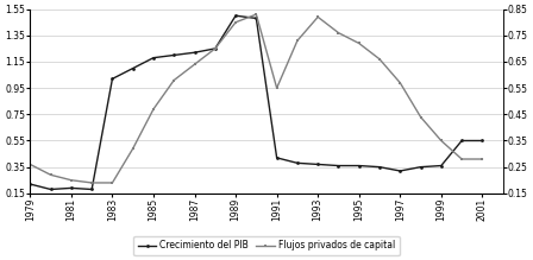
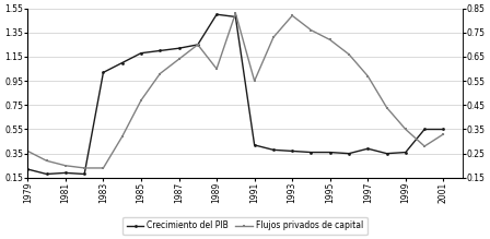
Flujos privados de capital/1989: 0.80 -> 0.60
Crecimiento del PIB/1997: 0.32 -> 0.39
Flujos privados de capital/2001: 0.28 -> 0.33
